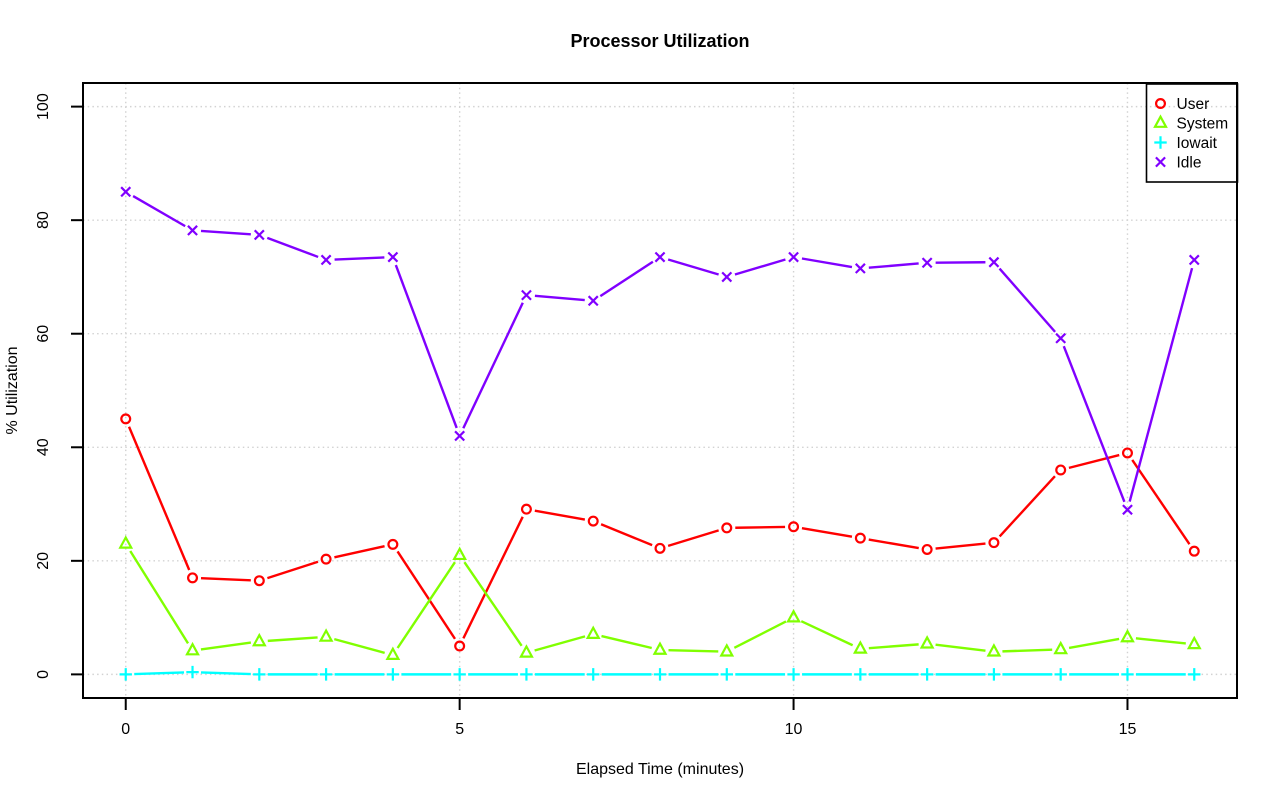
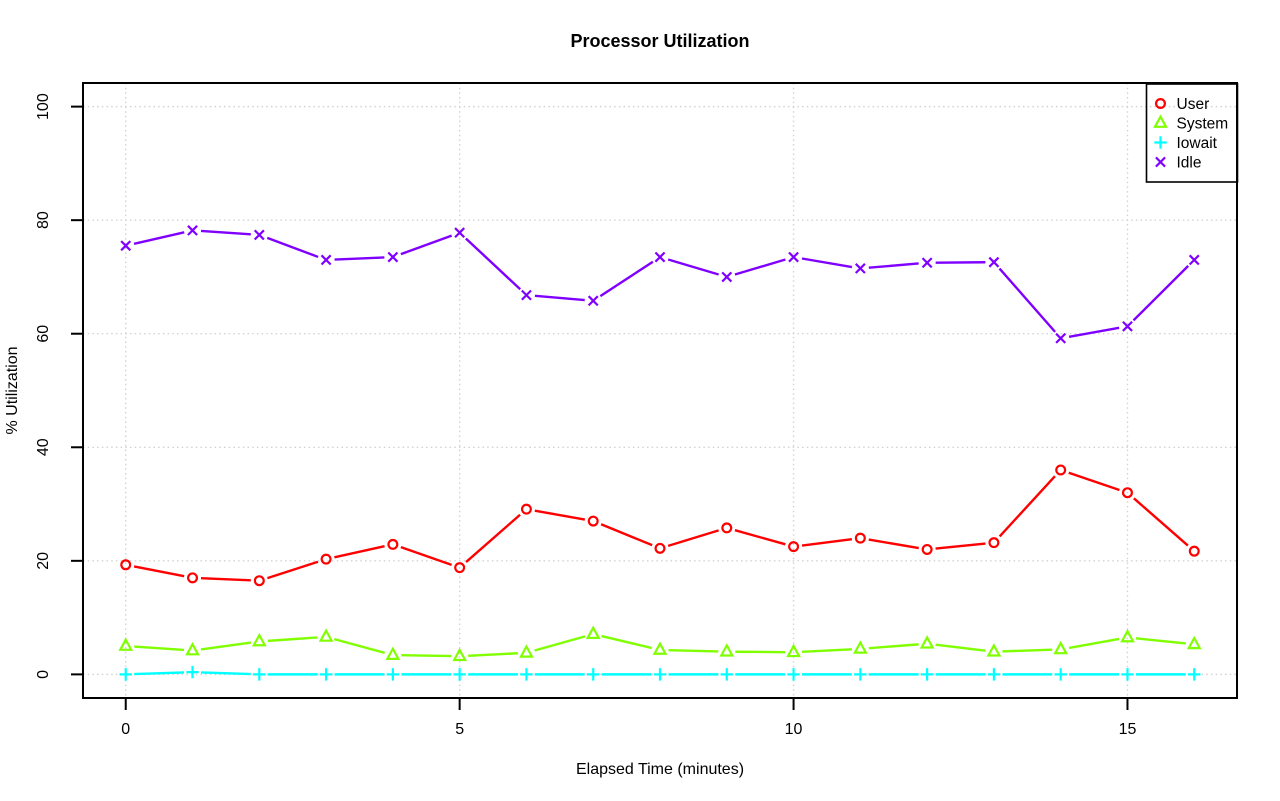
User/0: 45 -> 19
System/0: 23 -> 5
Idle/0: 85 -> 76
User/5: 5 -> 19
System/5: 21 -> 3
Idle/5: 42 -> 78
User/10: 26 -> 22
System/10: 10 -> 4
User/15: 39 -> 32
Idle/15: 29 -> 61
